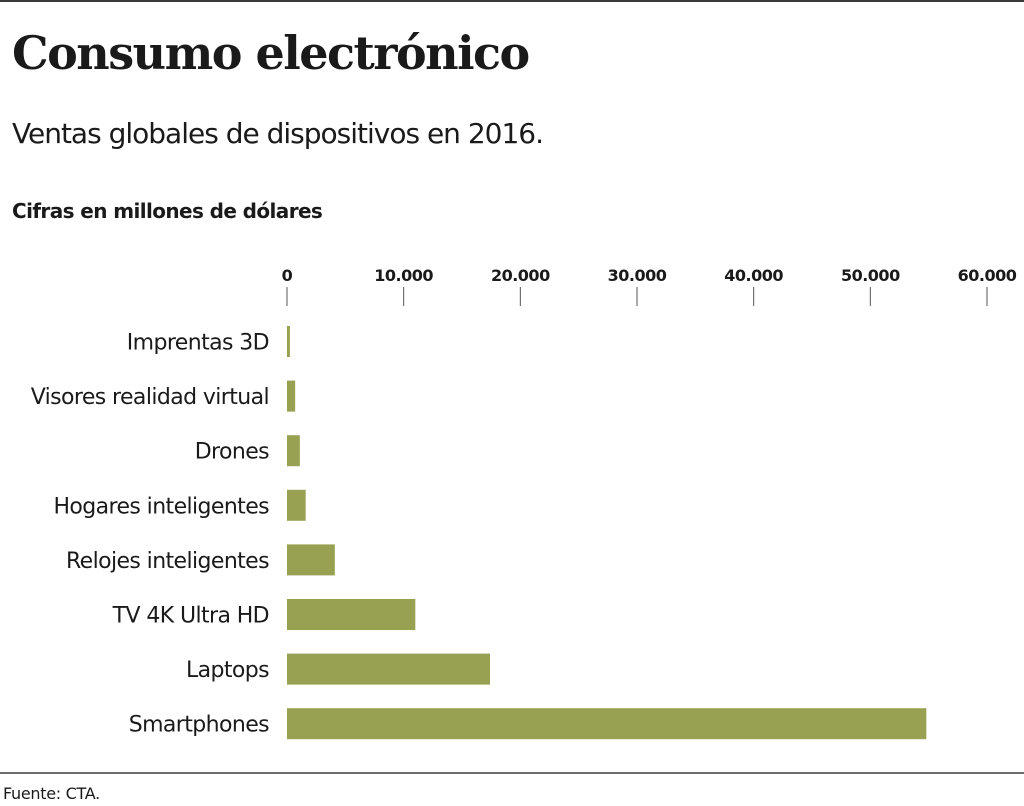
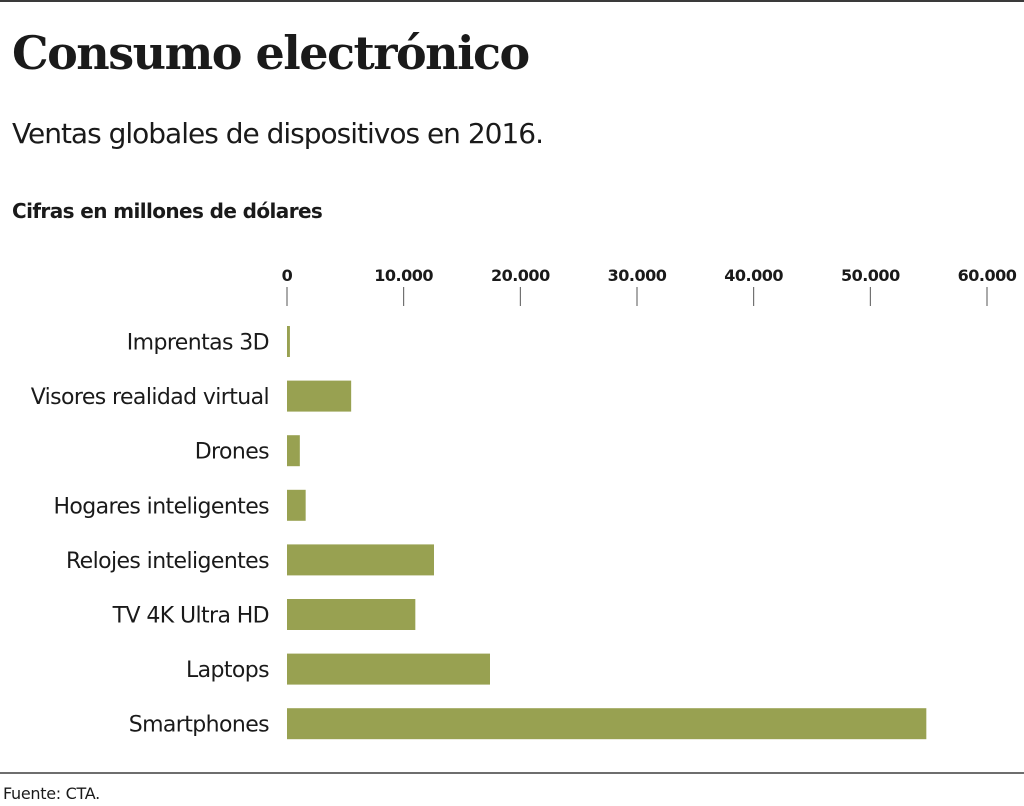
Visores realidad virtual: 700 -> 5500
Relojes inteligentes: 4100 -> 12600
